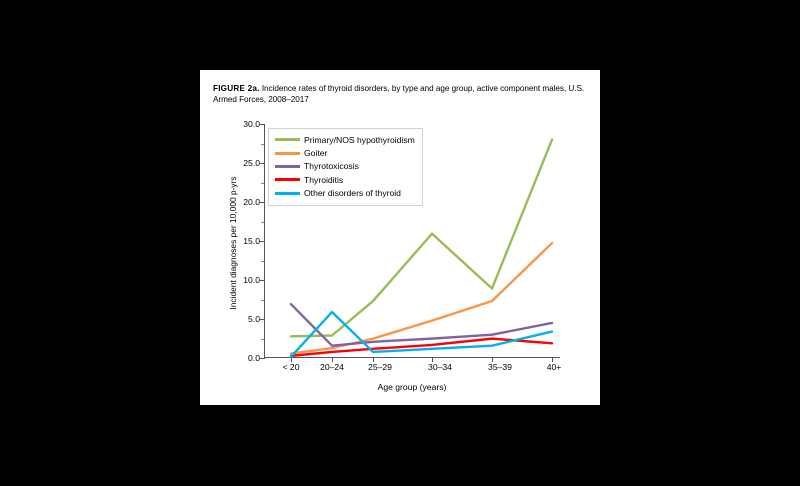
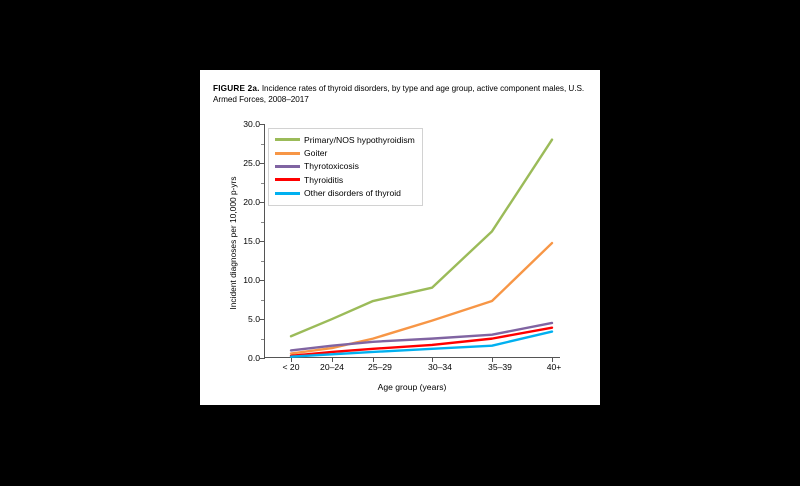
Thyrotoxicosis/< 20: 7 -> 1
Primary/NOS hypothyroidism/20–24: 3 -> 5
Other disorders of thyroid/20–24: 6 -> 1
Primary/NOS hypothyroidism/30–34: 16 -> 9
Primary/NOS hypothyroidism/35–39: 9 -> 16
Thyroiditis/40+: 2 -> 4
